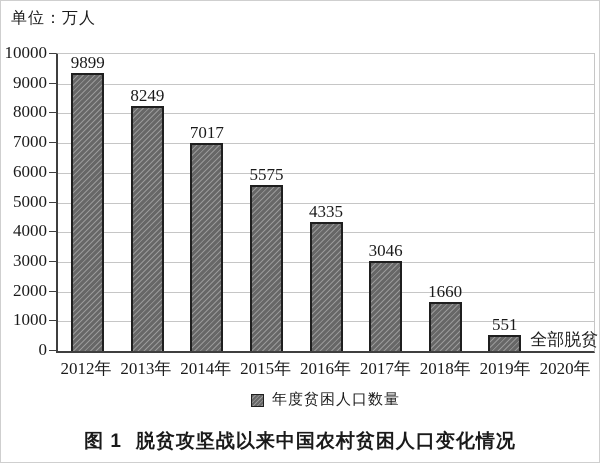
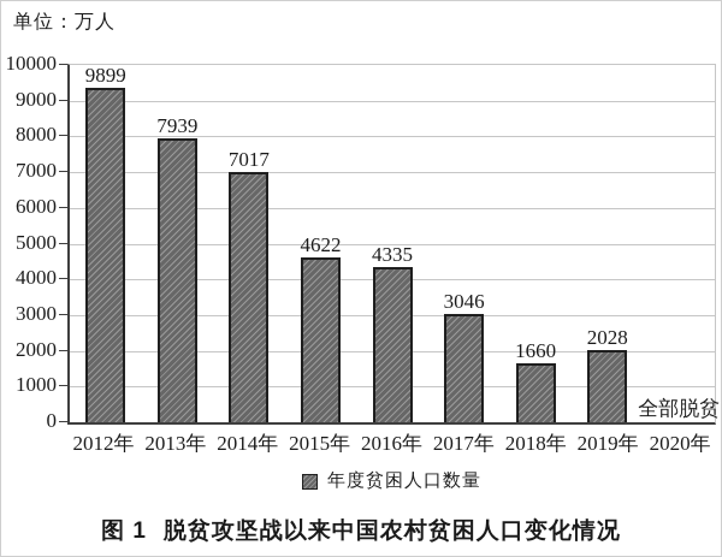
2013年: 8249 -> 7939
2015年: 5575 -> 4622
2019年: 551 -> 2028
